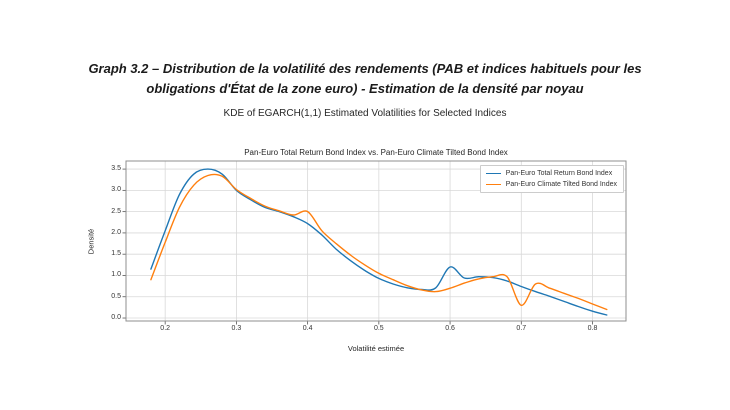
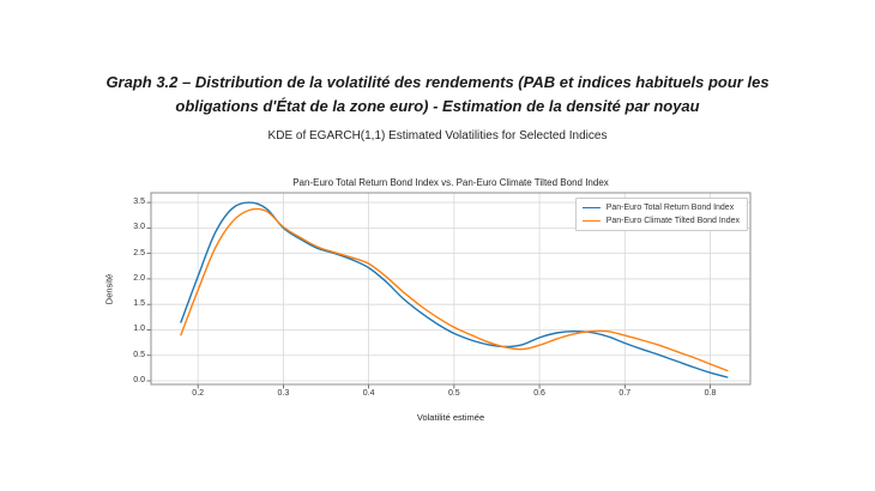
Pan-Euro Climate Tilted Bond Index/0.4: 2.5 -> 2.3
Pan-Euro Total Return Bond Index/0.6: 1.2 -> 0.8
Pan-Euro Climate Tilted Bond Index/0.7: 0.3 -> 0.9
